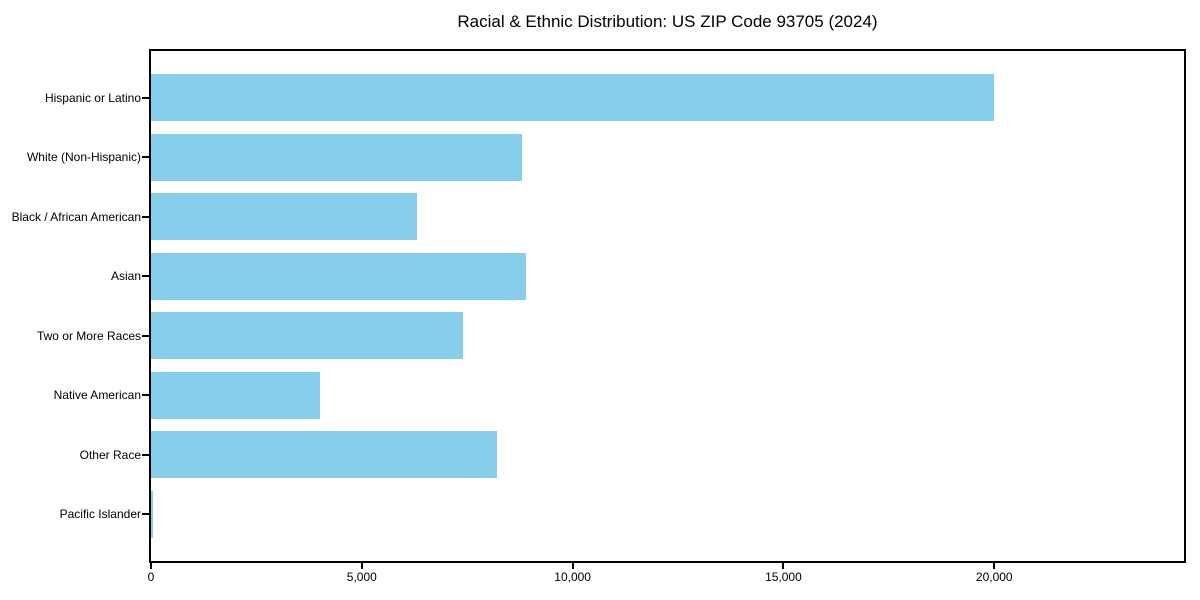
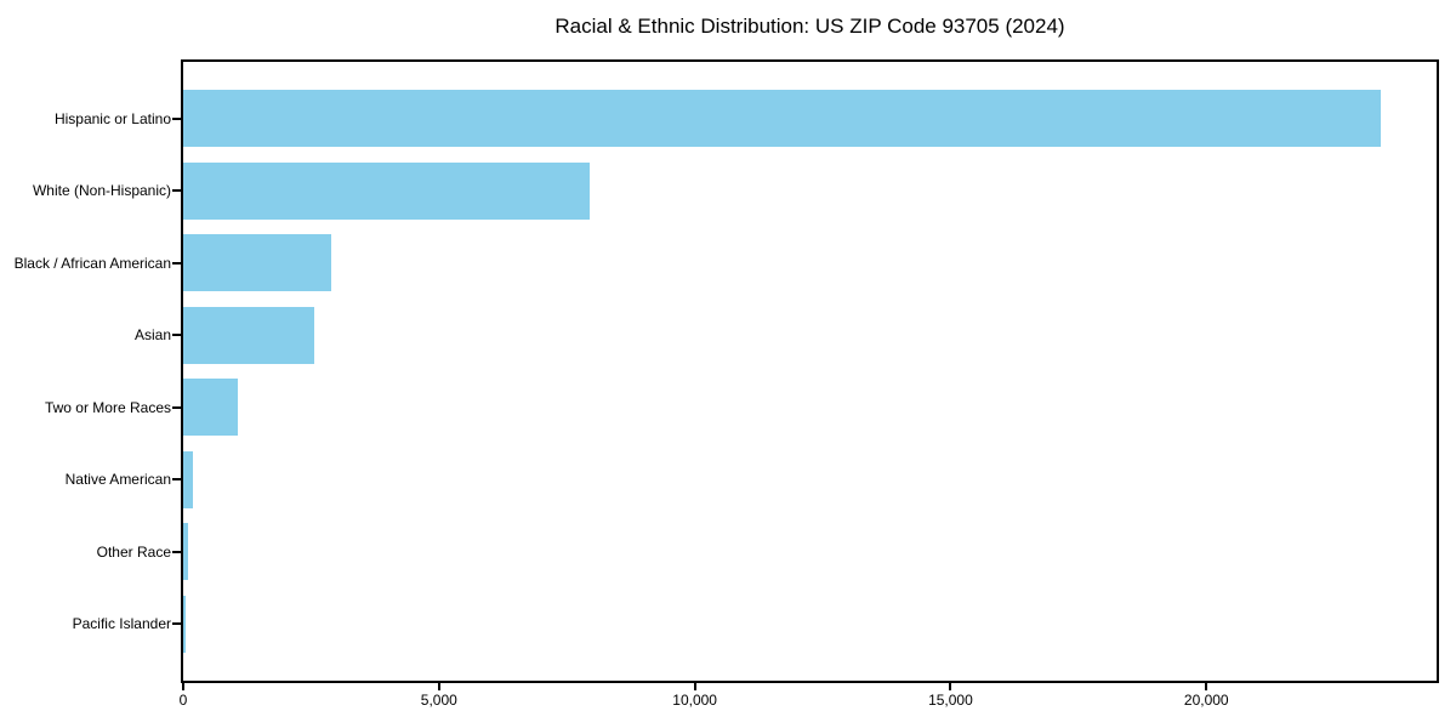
Hispanic or Latino: 20000 -> 23400
White (Non-Hispanic): 8800 -> 8000
Black / African American: 6300 -> 2900
Asian: 8900 -> 2600
Two or More Races: 7400 -> 1100
Native American: 4000 -> 200
Other Race: 8200 -> 100
